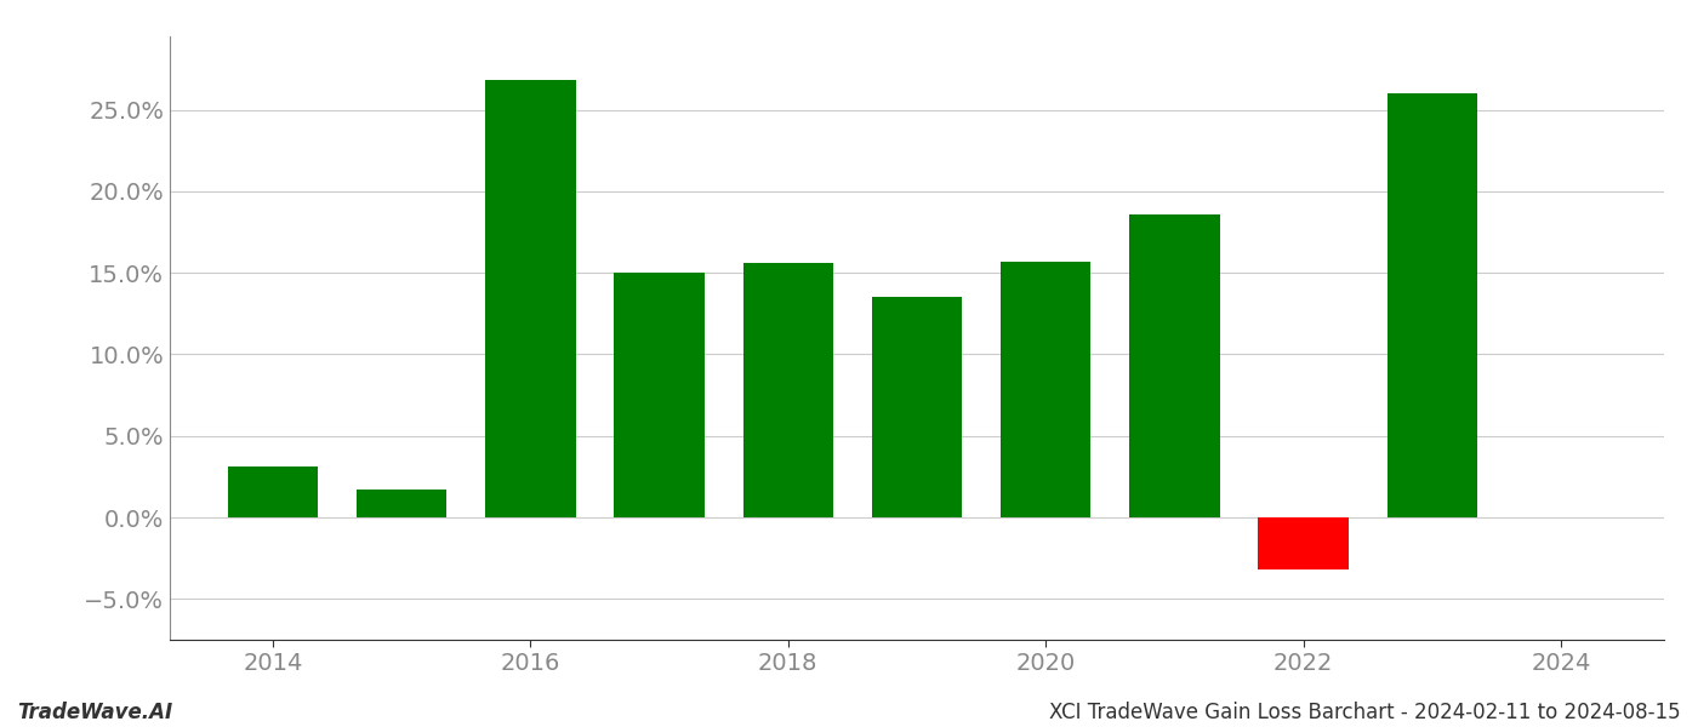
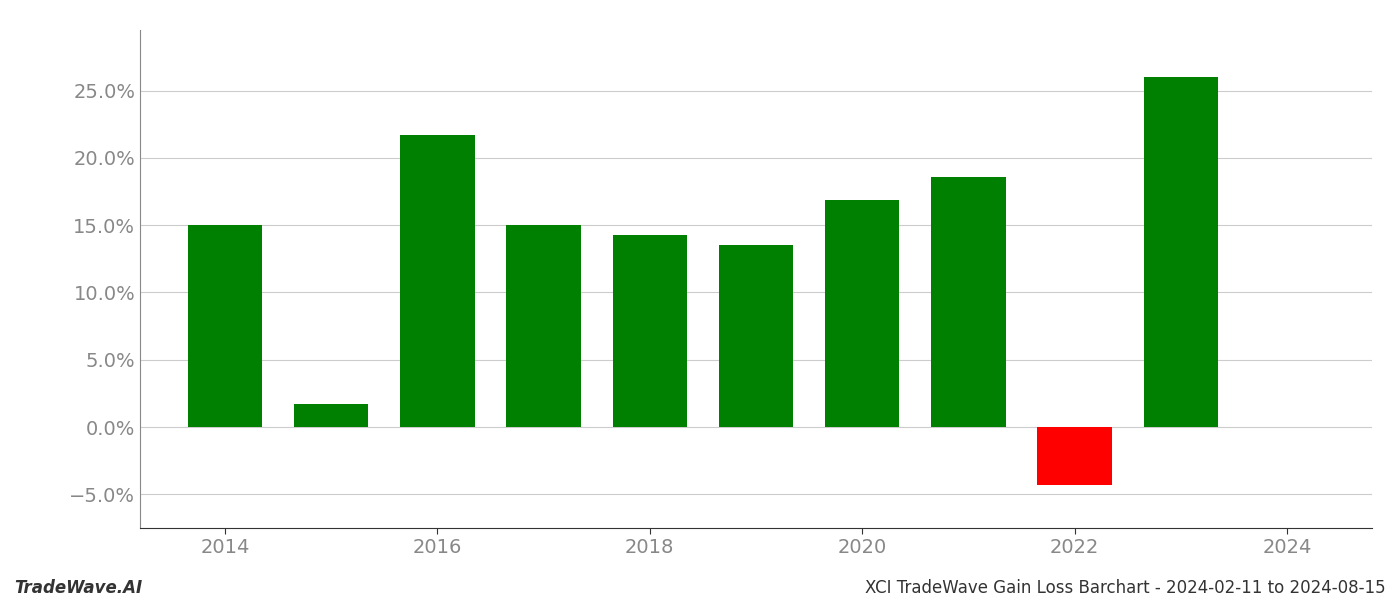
2014: 3.1% -> 15.0%
2016: 26.8% -> 21.7%
2018: 15.6% -> 14.3%
2020: 15.7% -> 16.9%
2022: -3.2% -> -4.3%
